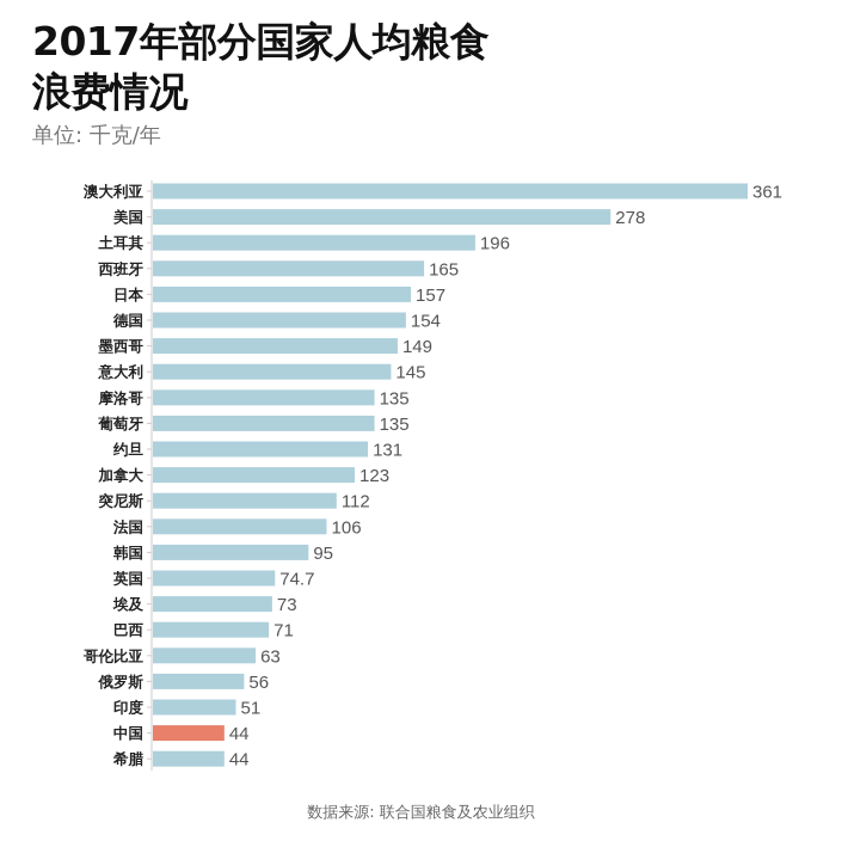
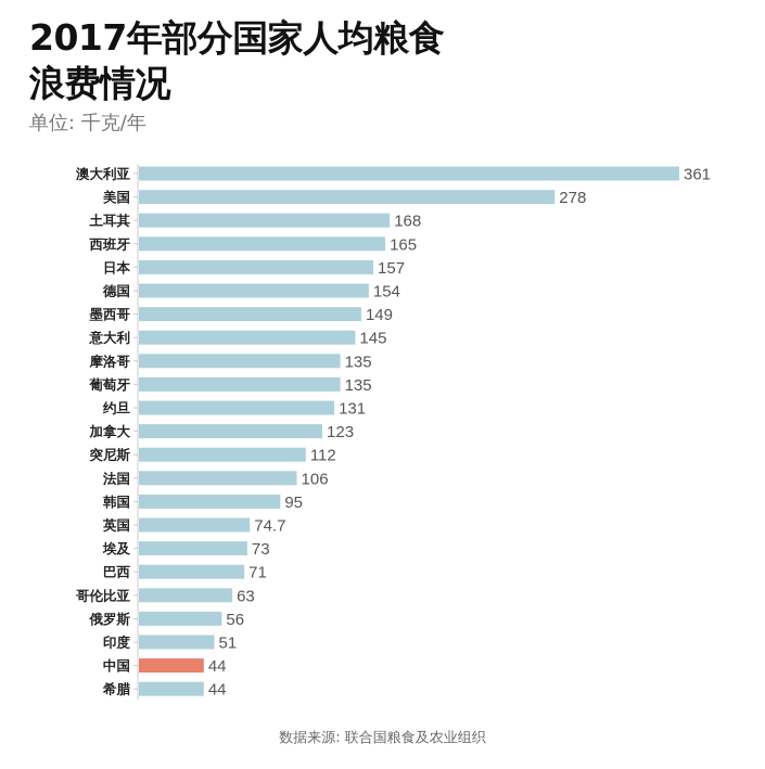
土耳其: 196 -> 168
